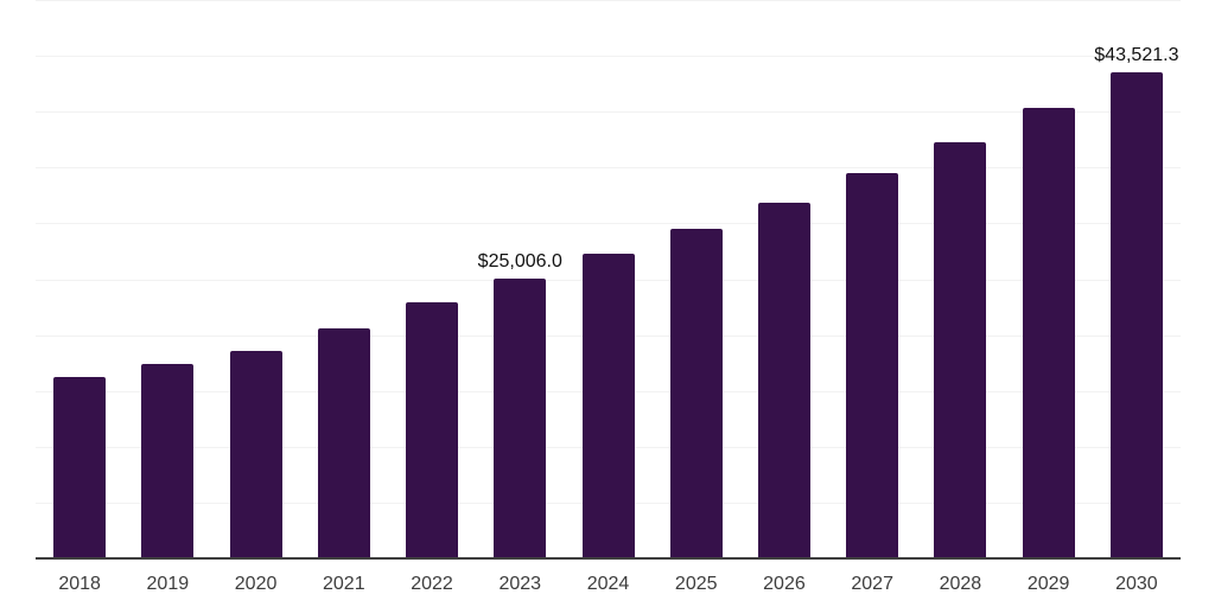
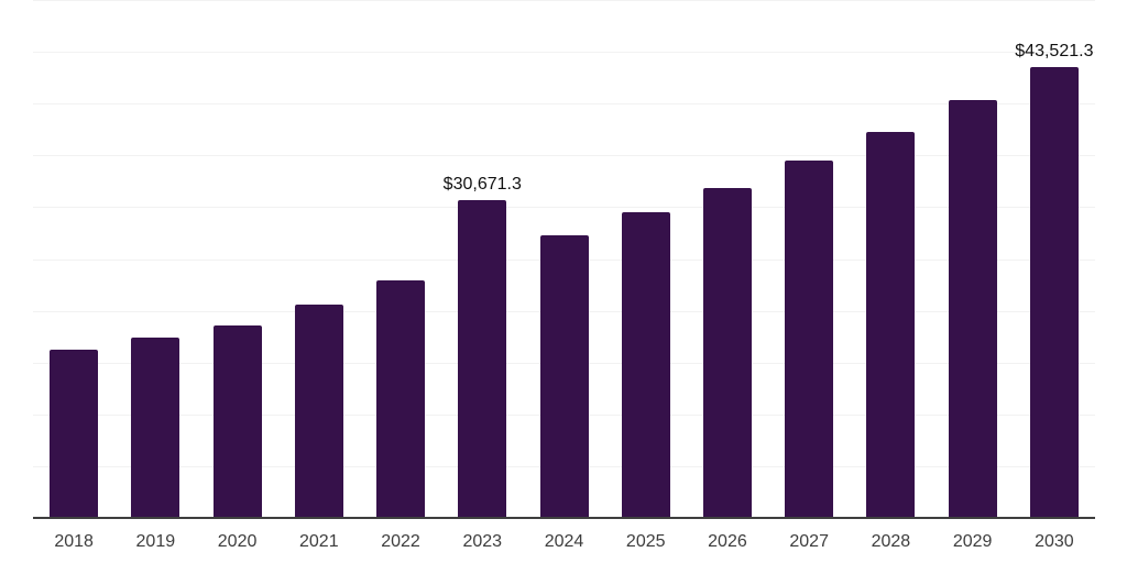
2023: $25,006.0 -> $30,671.3
